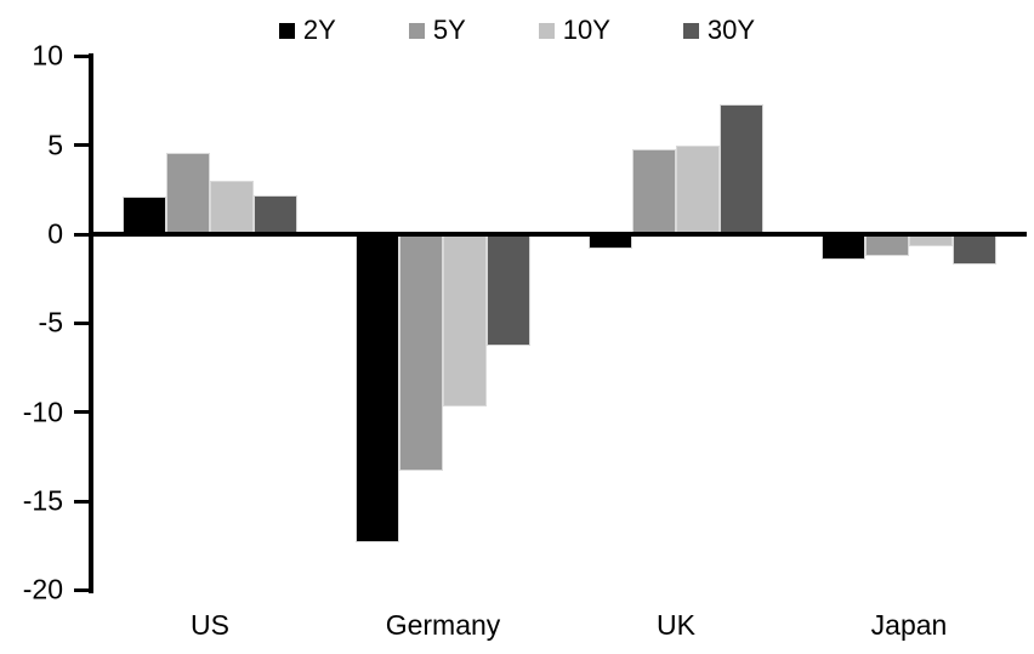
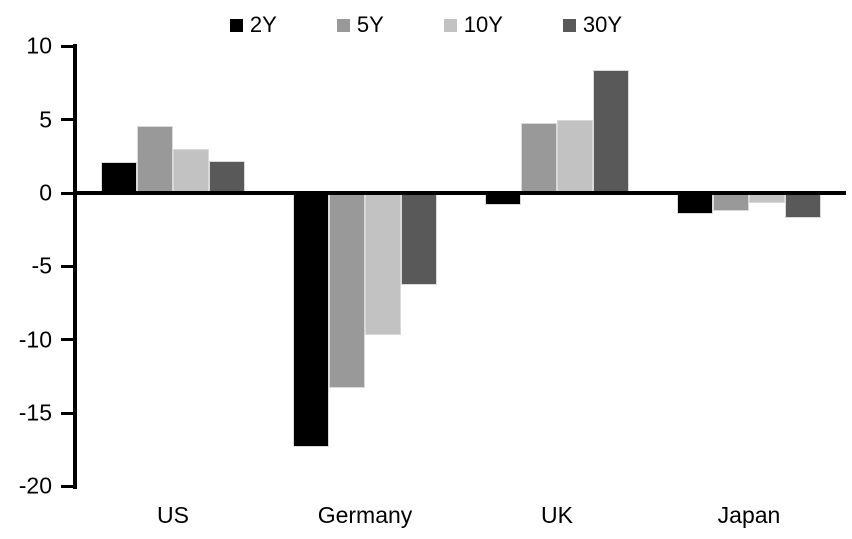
30Y/UK: 7.3 -> 8.4
